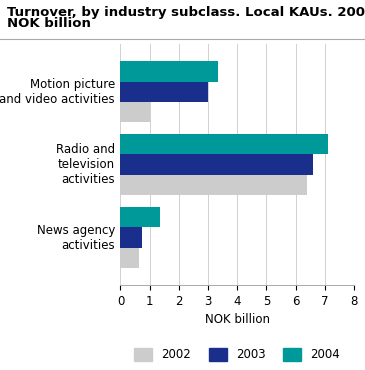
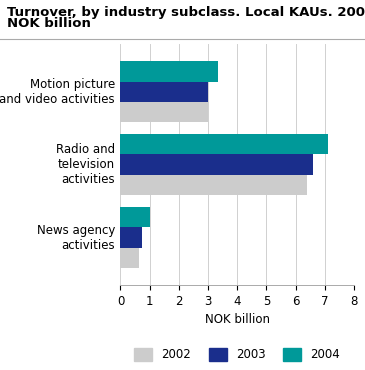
2002/Motion picture and video activities: 1.00 -> 3.00
2004/News agency activities: 1.35 -> 1.00
